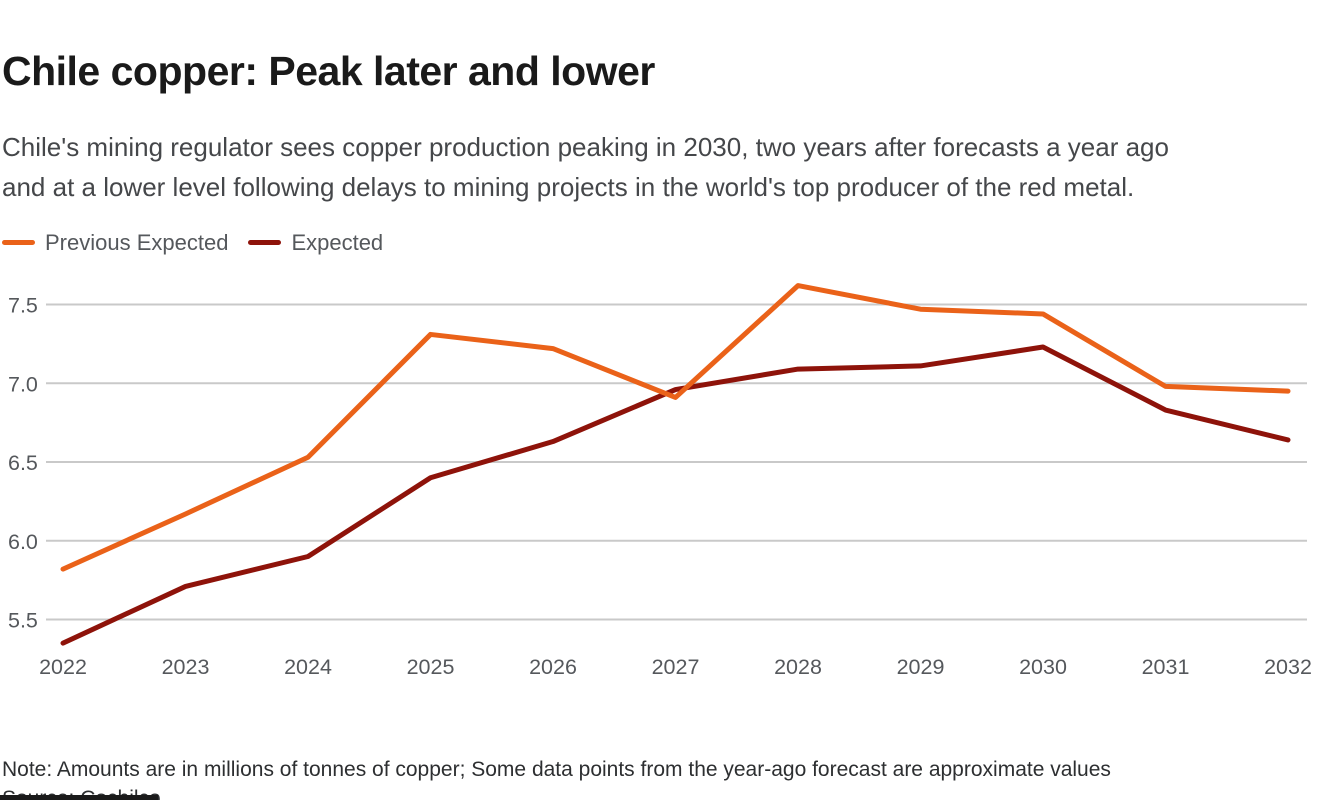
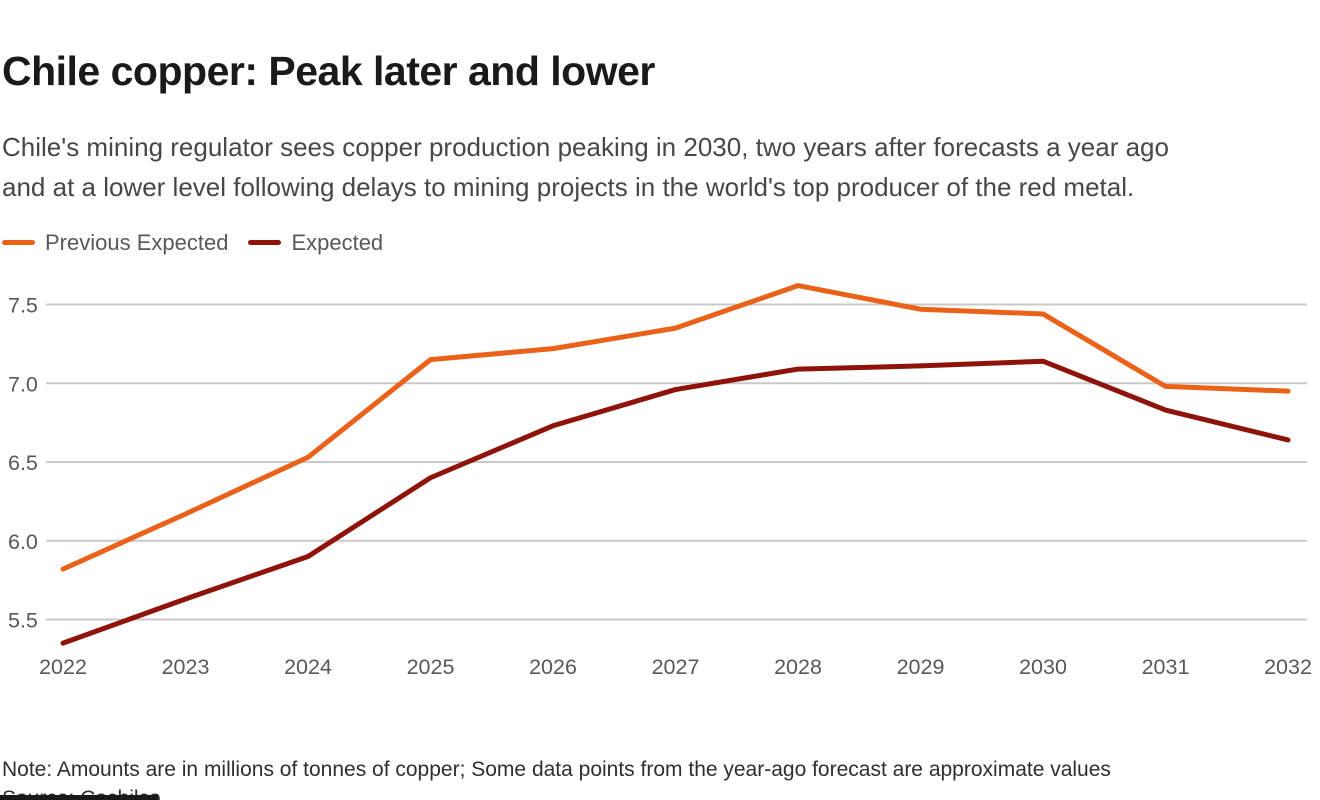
Expected/2023: 5.71 -> 5.63
Previous Expected/2025: 7.31 -> 7.15
Expected/2026: 6.63 -> 6.73
Previous Expected/2027: 6.91 -> 7.35
Expected/2030: 7.23 -> 7.14
